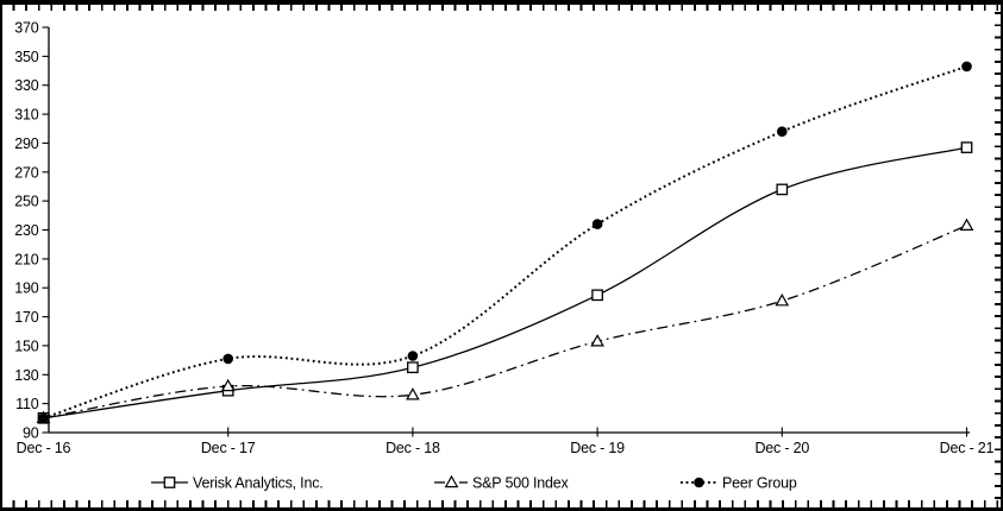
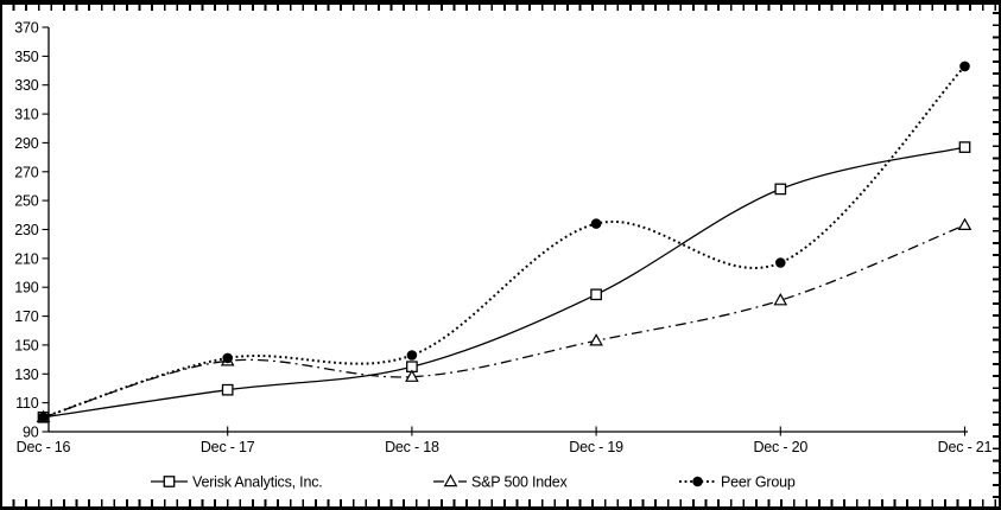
S&P 500 Index/Dec - 17: 122 -> 139
S&P 500 Index/Dec - 18: 116 -> 128
Peer Group/Dec - 20: 298 -> 207
